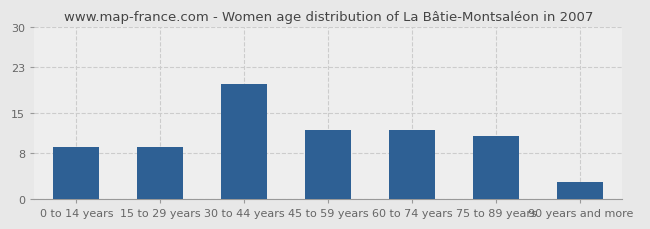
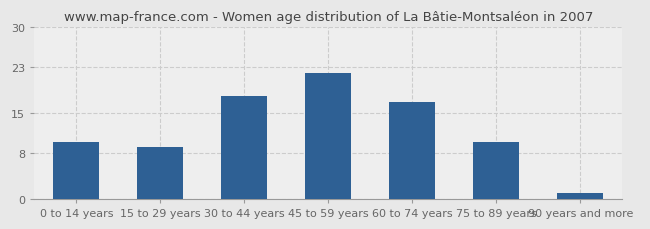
0 to 14 years: 9 -> 10
30 to 44 years: 20 -> 18
45 to 59 years: 12 -> 22
60 to 74 years: 12 -> 17
75 to 89 years: 11 -> 10
90 years and more: 3 -> 1
